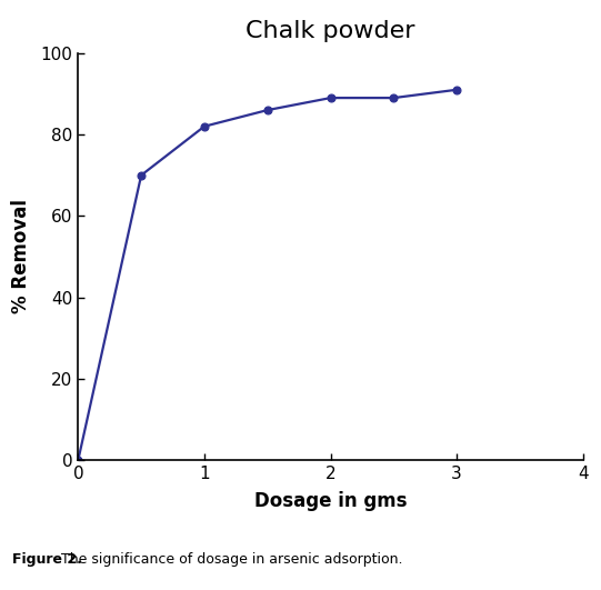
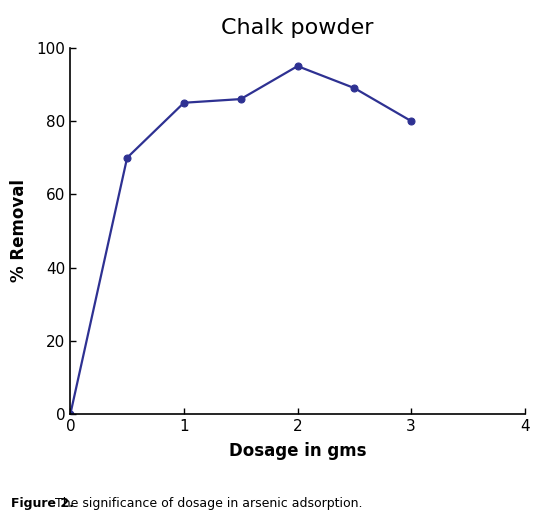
1: 82 -> 85
2: 89 -> 95
3: 91 -> 80
